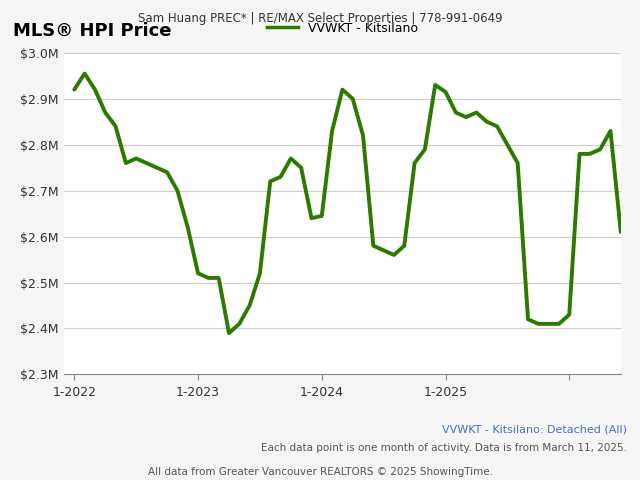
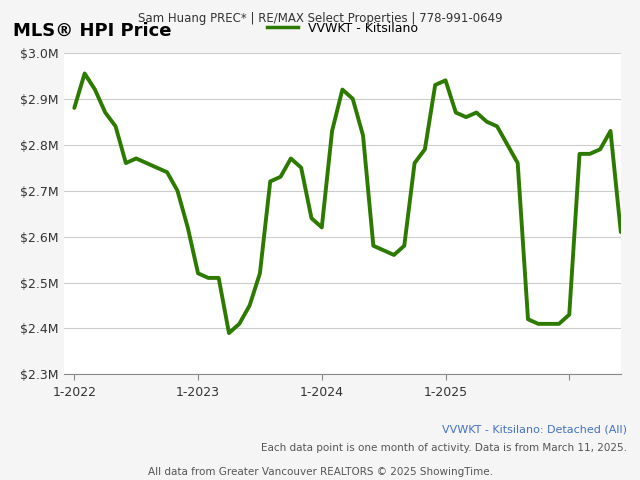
1-2022: $2.920M -> $2.880M
1-2024: $2.645M -> $2.620M
1-2025: $2.915M -> $2.940M
